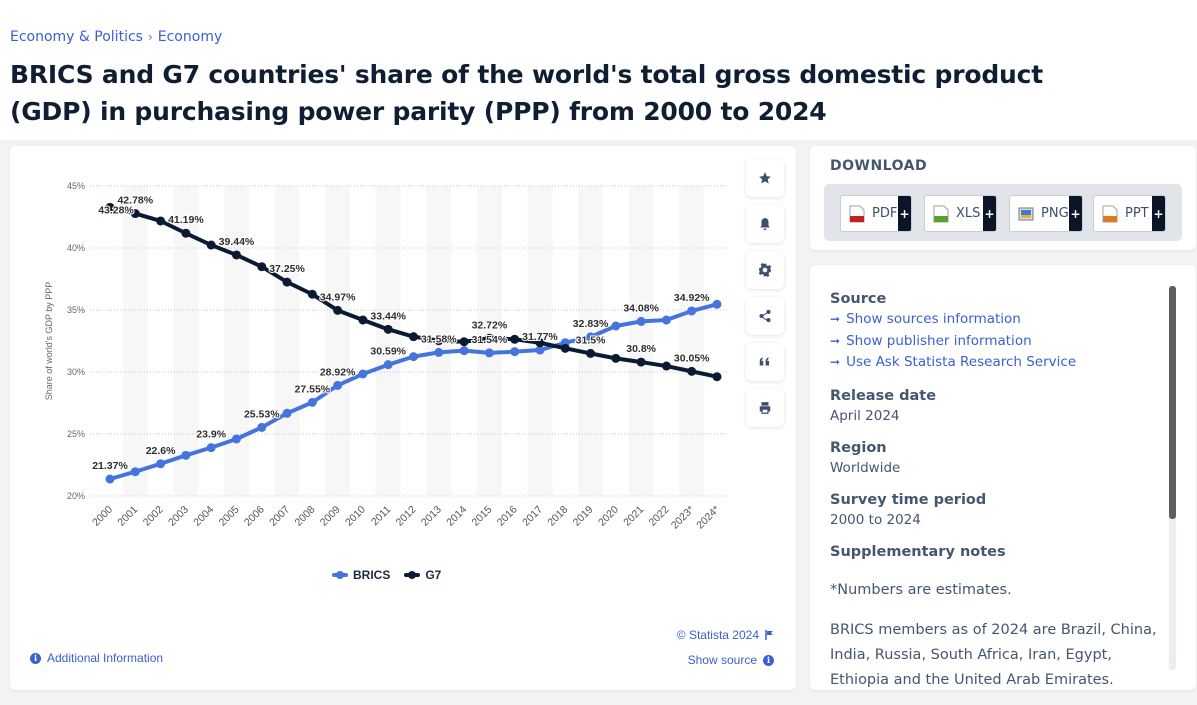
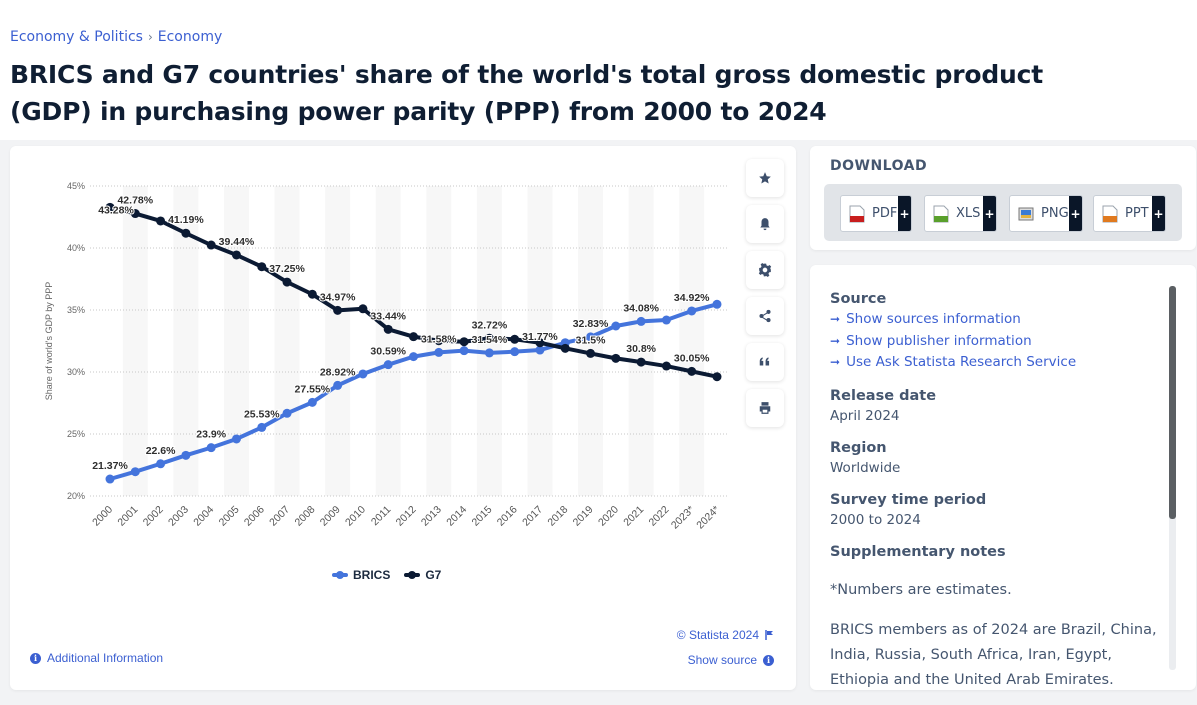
G7/2010: 34.2% -> 35.1%
